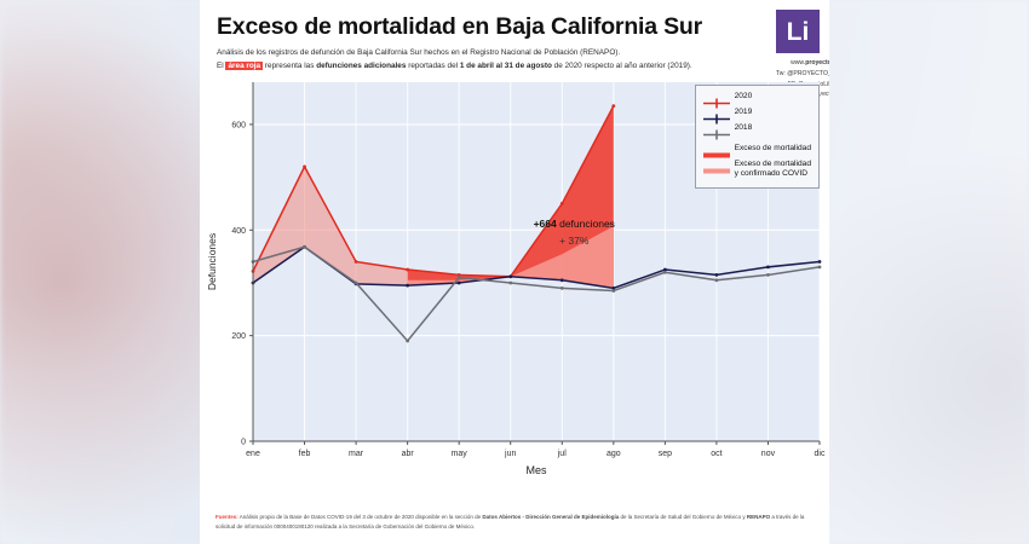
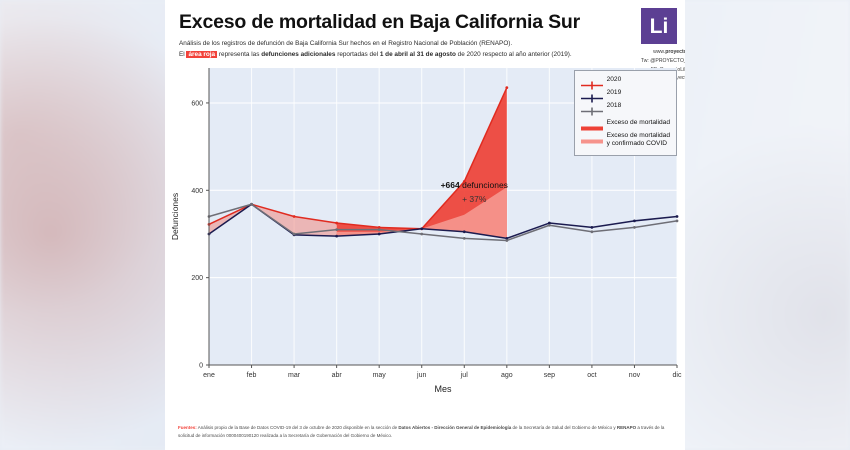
2020/feb: 520 -> 370
2018/abr: 190 -> 310
2020/jul: 450 -> 420
